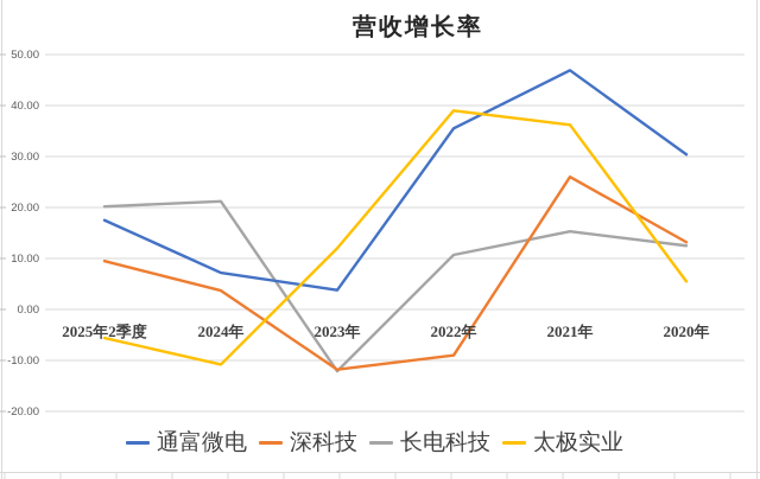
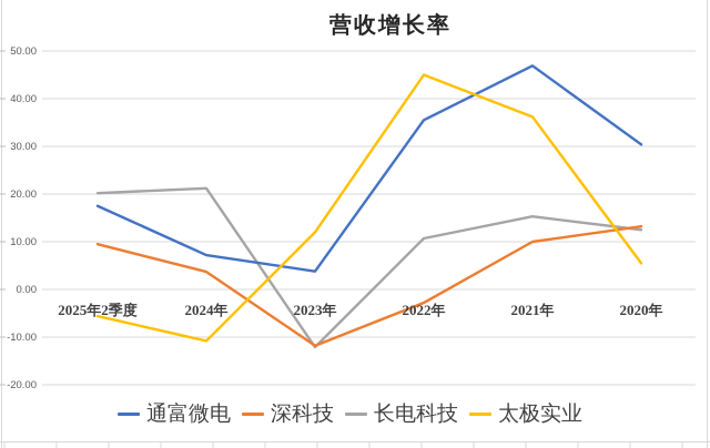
深科技/2022年: -9 -> -3
太极实业/2022年: 39 -> 45
深科技/2021年: 26 -> 10
